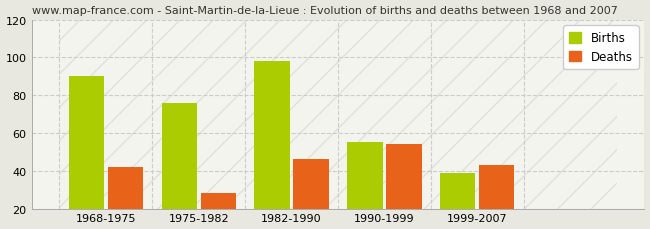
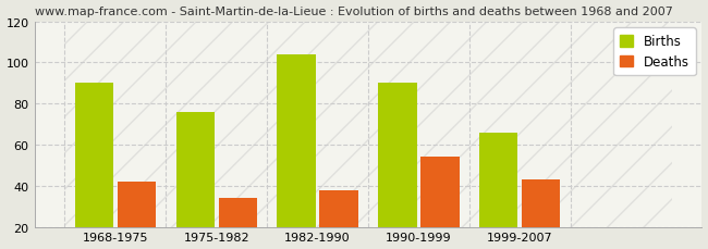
Deaths/1975-1982: 28 -> 34
Births/1982-1990: 98 -> 104
Deaths/1982-1990: 46 -> 38
Births/1990-1999: 55 -> 90
Births/1999-2007: 39 -> 66
